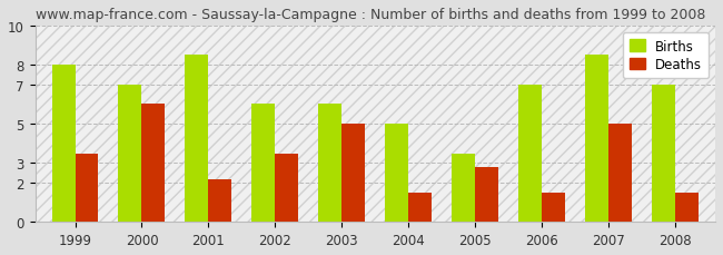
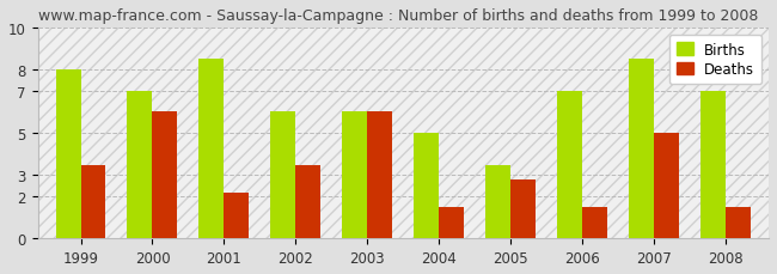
Deaths/2003: 5.0 -> 6.0
